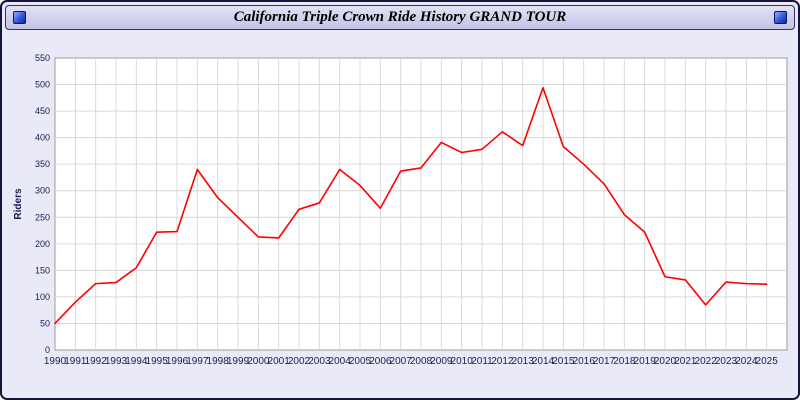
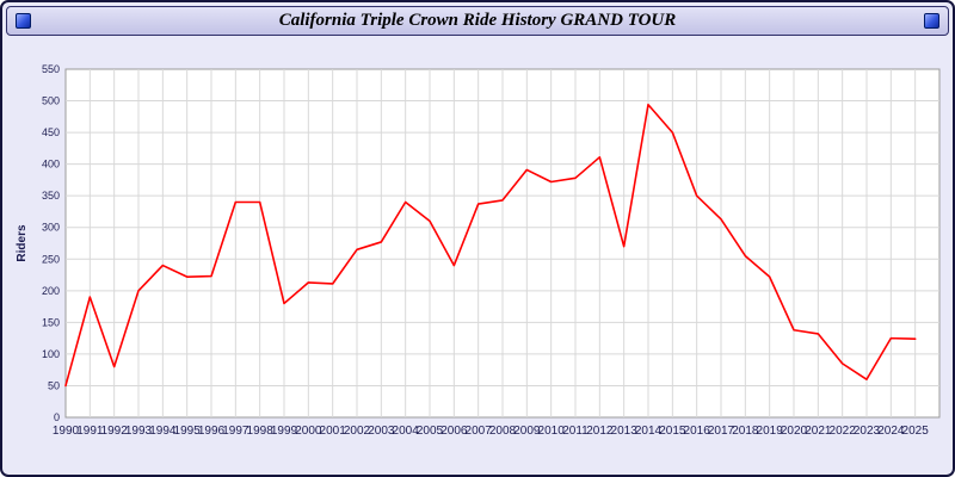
1991: 90 -> 190
1992: 120 -> 80
1993: 130 -> 200
1994: 160 -> 240
1998: 290 -> 340
1999: 250 -> 180
2006: 270 -> 240
2013: 380 -> 270
2015: 380 -> 450
2023: 130 -> 60
